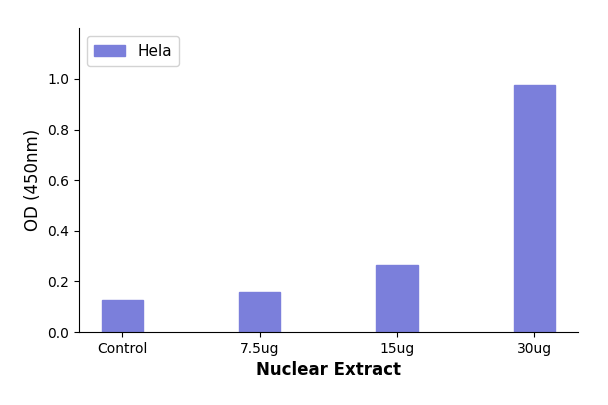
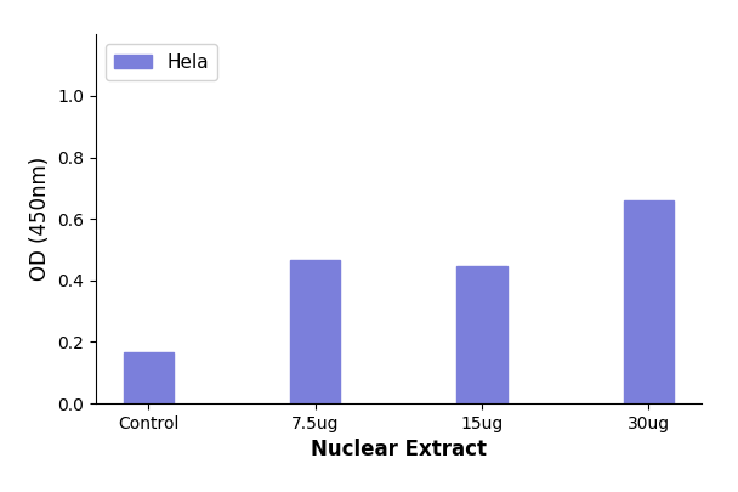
Control: 0.125 -> 0.165
7.5ug: 0.160 -> 0.465
15ug: 0.265 -> 0.445
30ug: 0.975 -> 0.660
